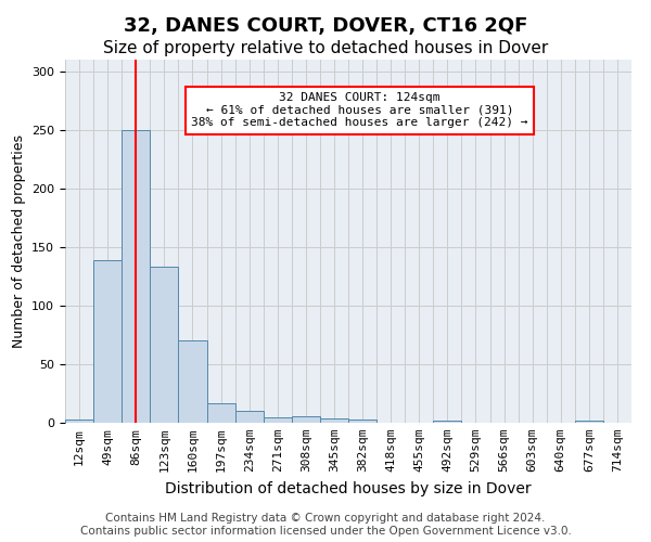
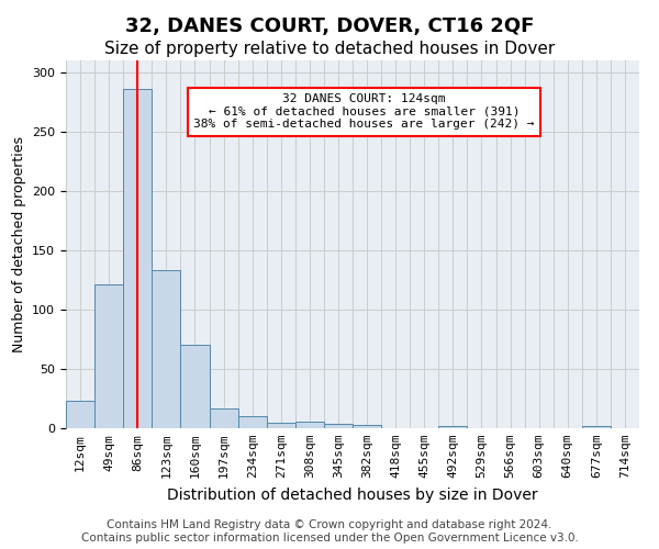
12sqm: 3 -> 23
49sqm: 139 -> 121
86sqm: 250 -> 286
